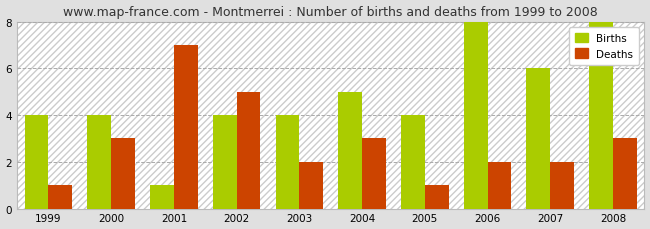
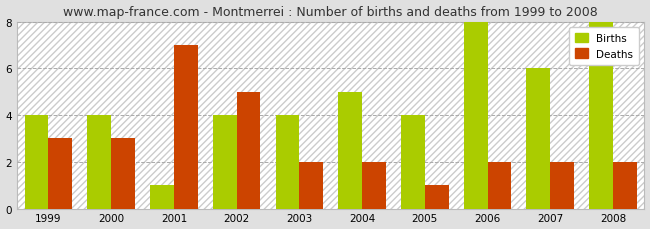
Deaths/1999: 1 -> 3
Deaths/2004: 3 -> 2
Deaths/2008: 3 -> 2
